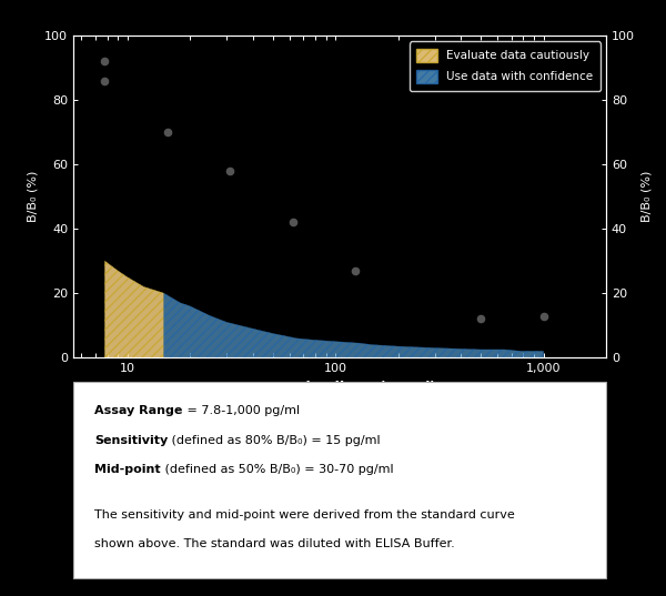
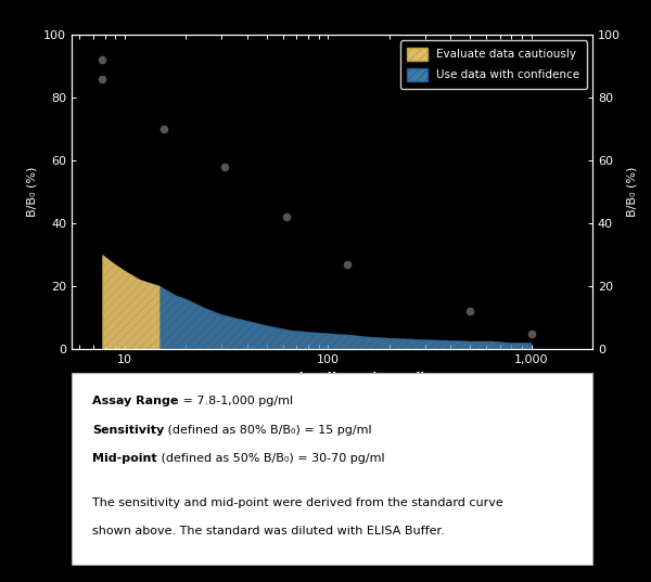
1,000: 13 -> 5
